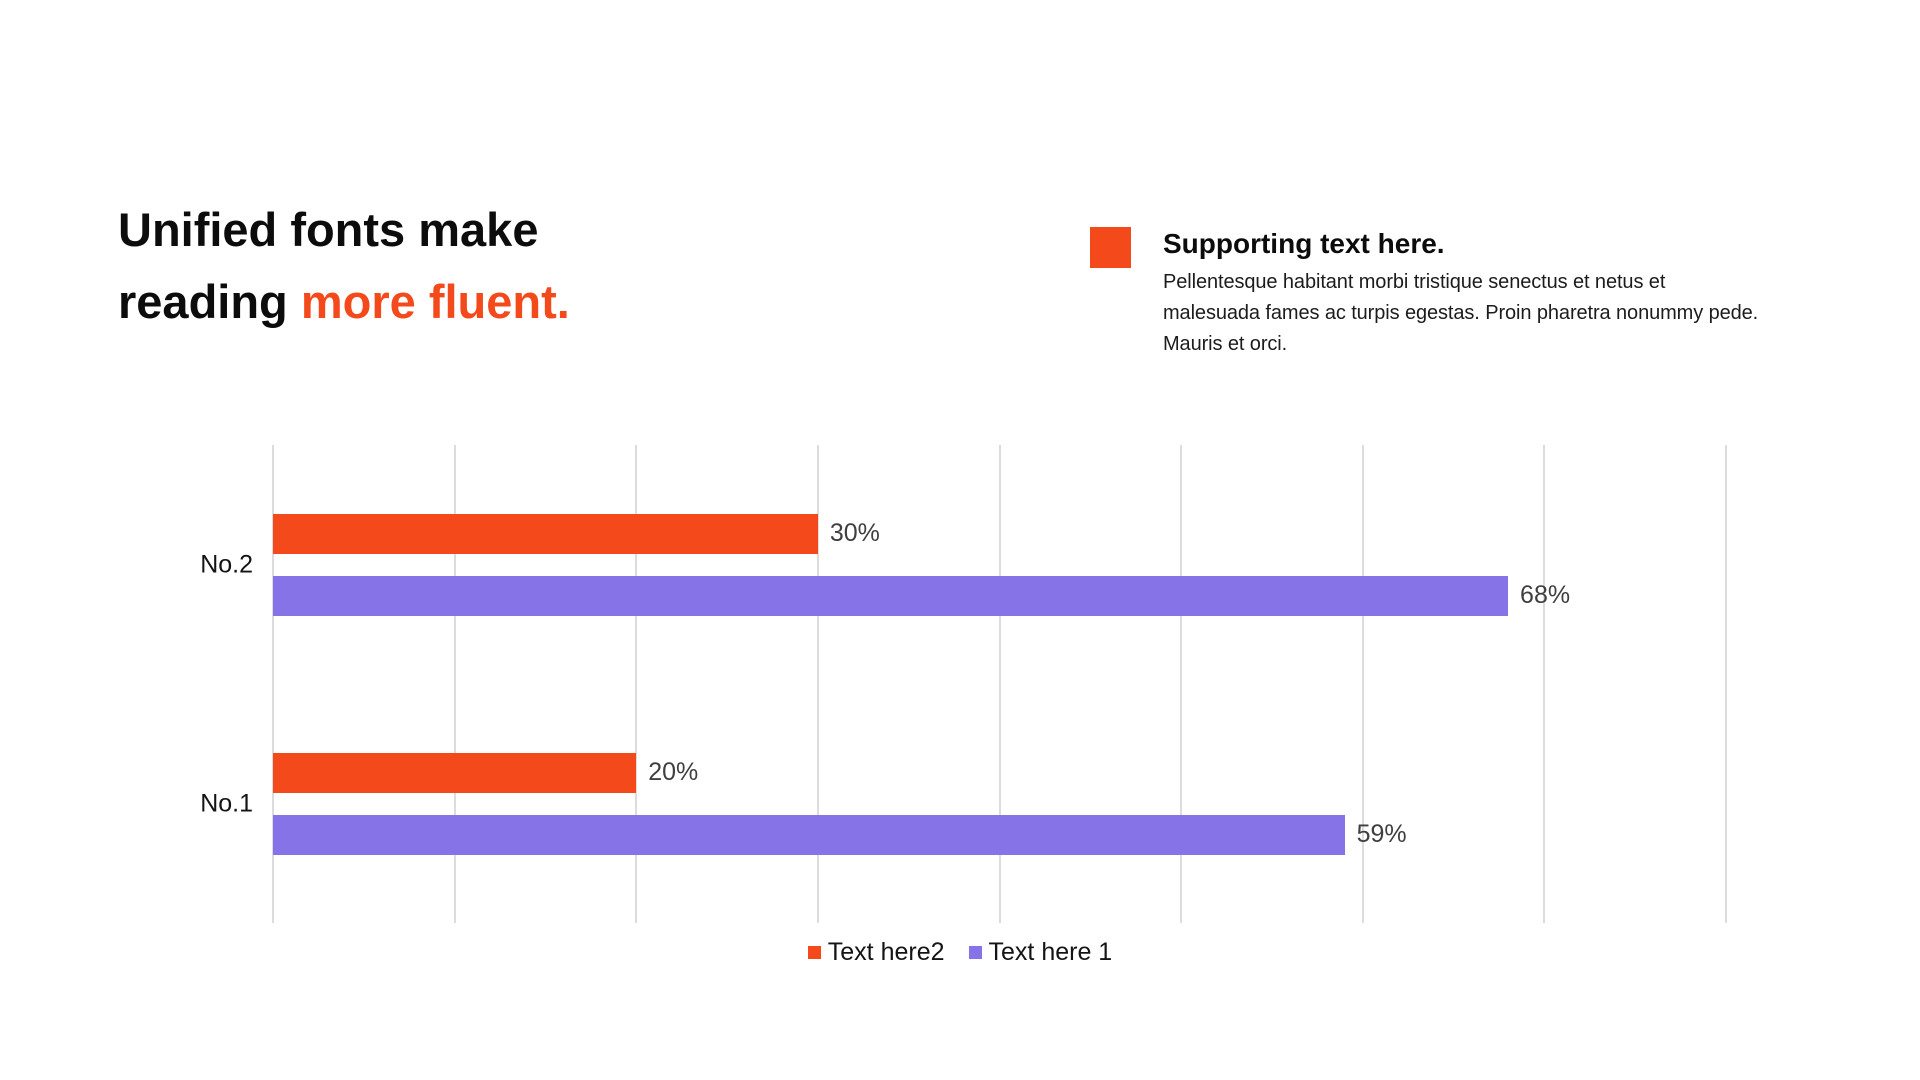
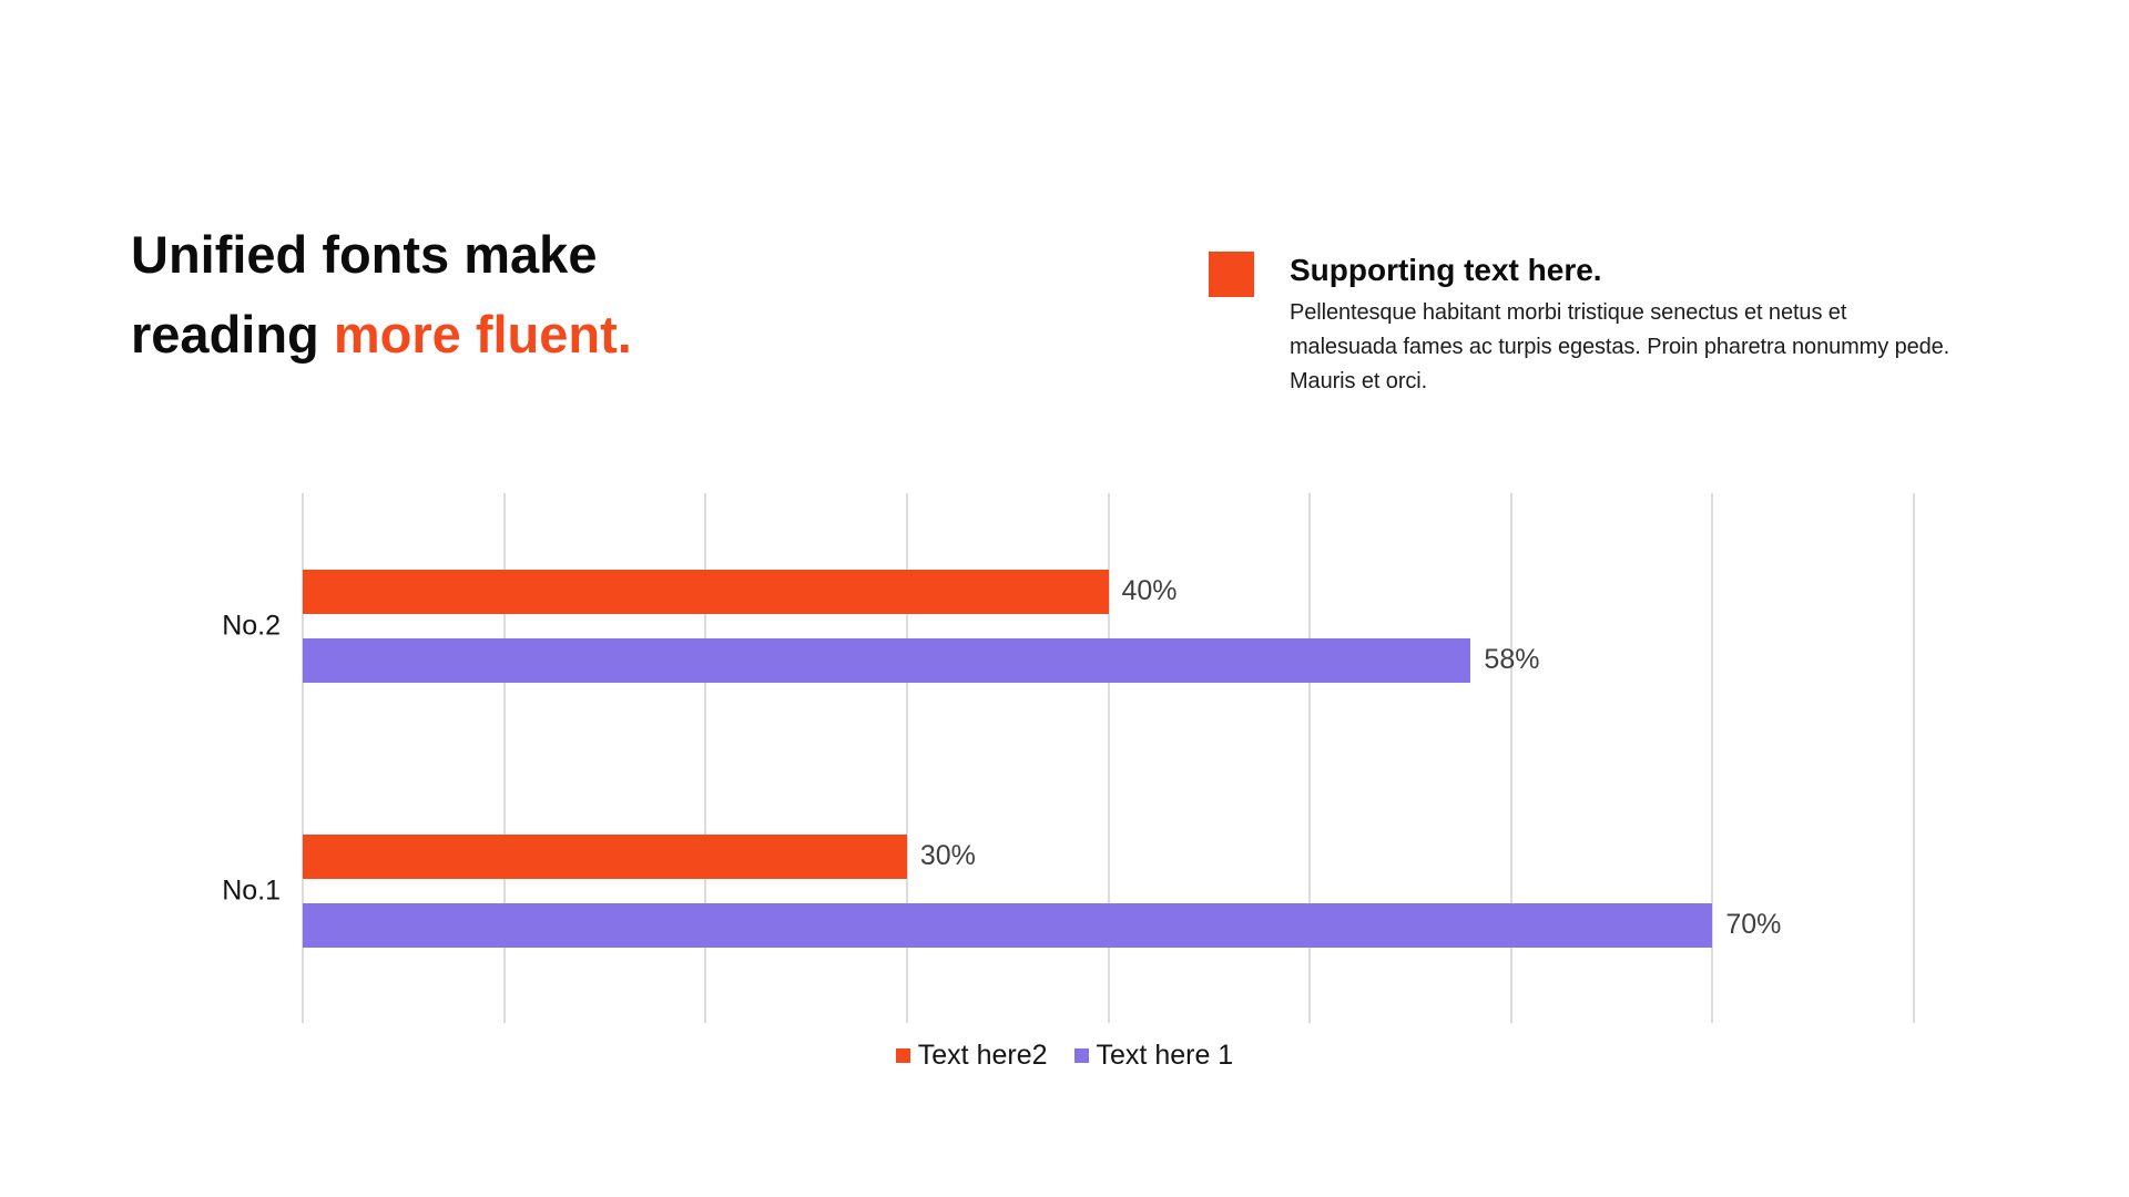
Text here2/No.2: 30% -> 40%
Text here 1/No.2: 68% -> 58%
Text here2/No.1: 20% -> 30%
Text here 1/No.1: 59% -> 70%
